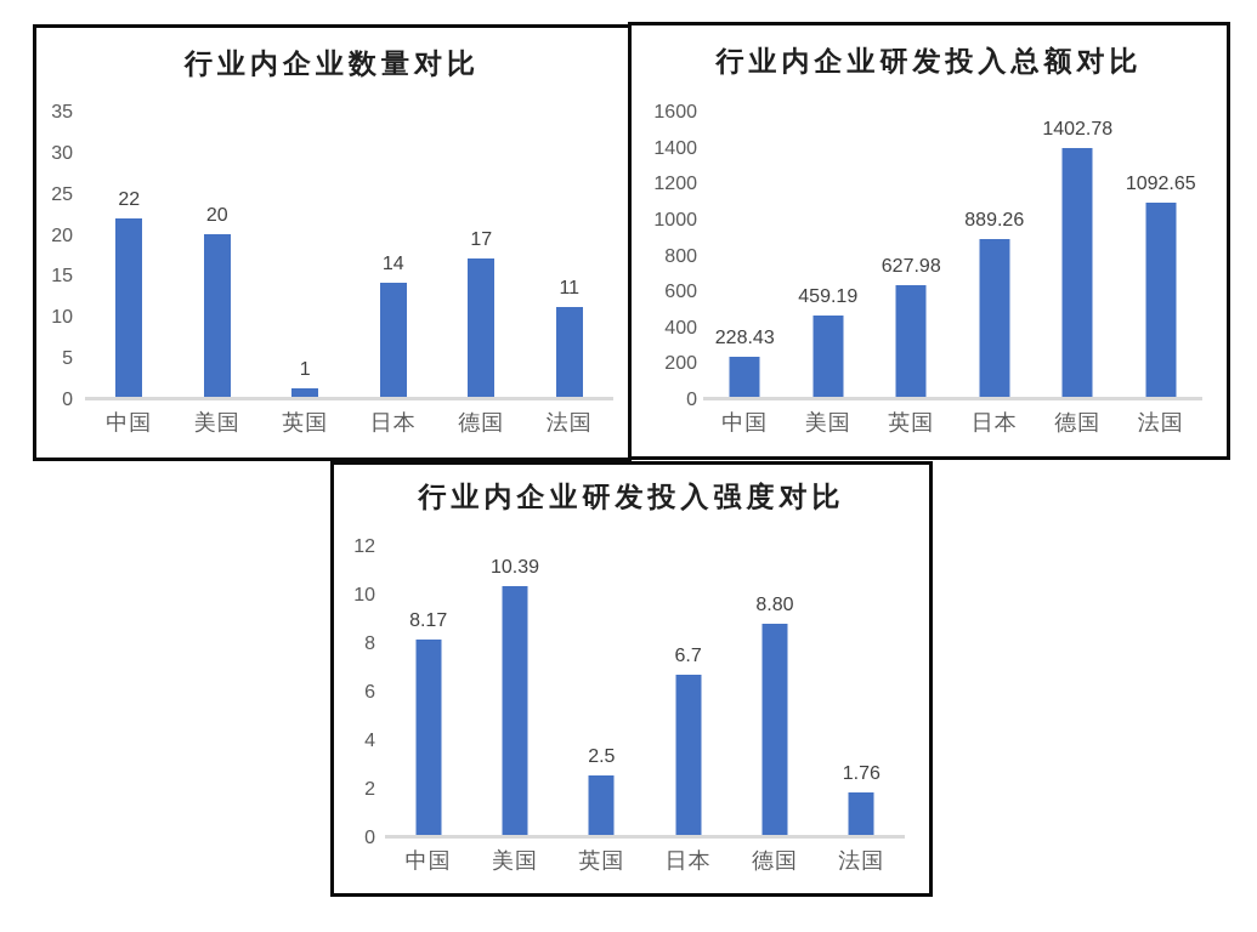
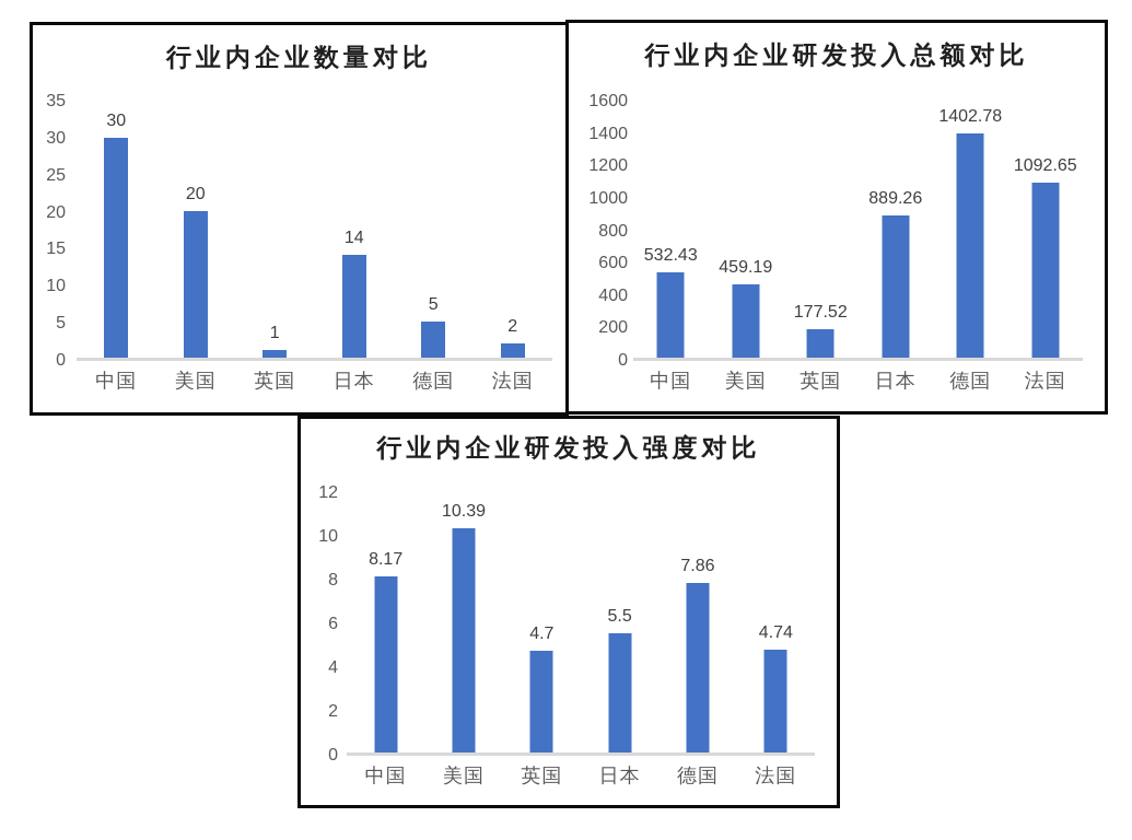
行业内企业数量对比/中国: 22 -> 30
行业内企业数量对比/德国: 17 -> 5
行业内企业数量对比/法国: 11 -> 2
行业内企业研发投入总额对比/中国: 228.43 -> 532.43
行业内企业研发投入总额对比/英国: 627.98 -> 177.52
行业内企业研发投入强度对比/英国: 2.5 -> 4.7
行业内企业研发投入强度对比/日本: 6.7 -> 5.5
行业内企业研发投入强度对比/德国: 8.80 -> 7.86
行业内企业研发投入强度对比/法国: 1.76 -> 4.74
